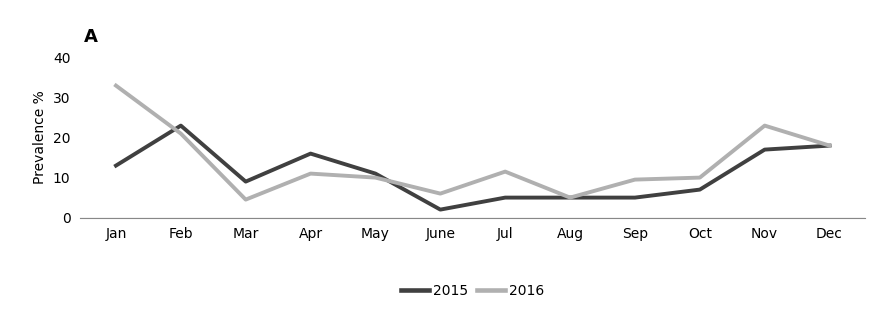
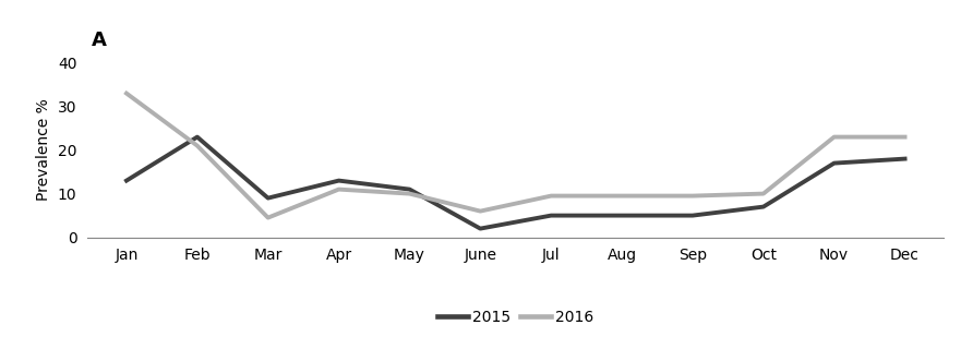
2015/Apr: 16 -> 13
2016/Jul: 11.5 -> 9.5
2016/Aug: 5.0 -> 9.5
2016/Dec: 18.0 -> 23.0
